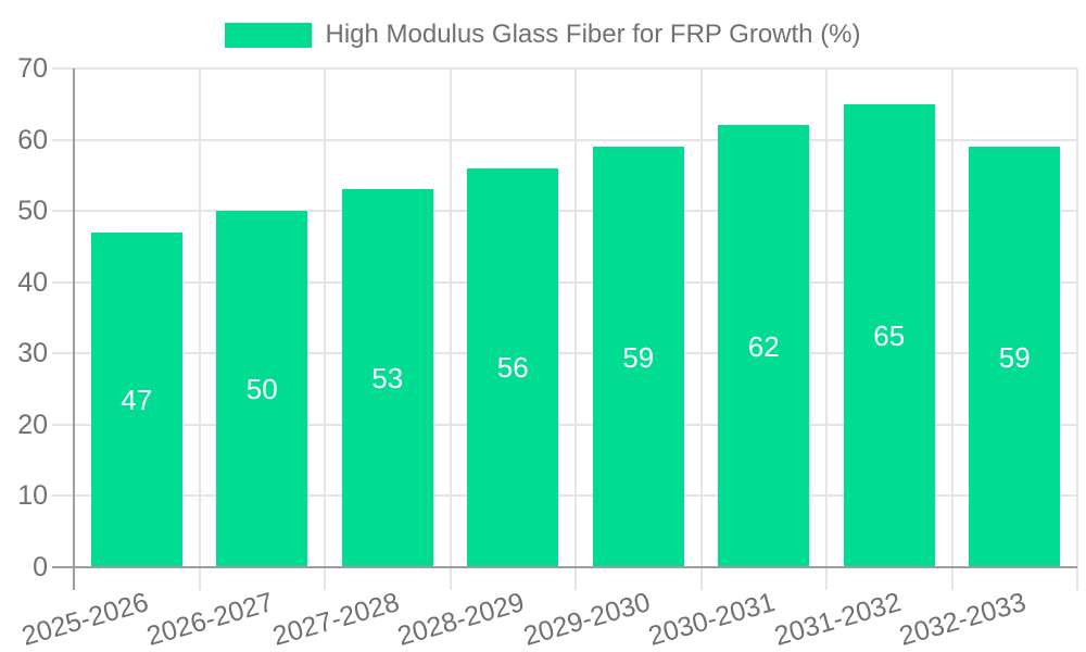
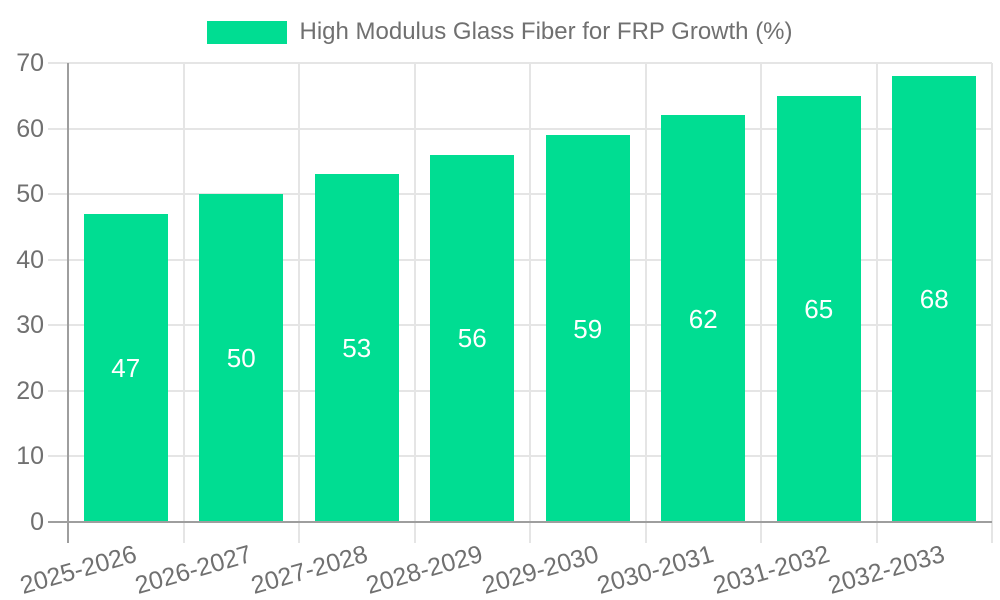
2032-2033: 59 -> 68
